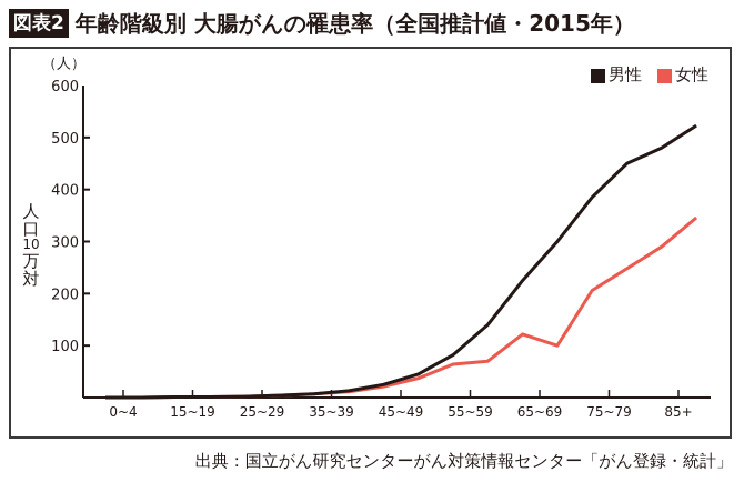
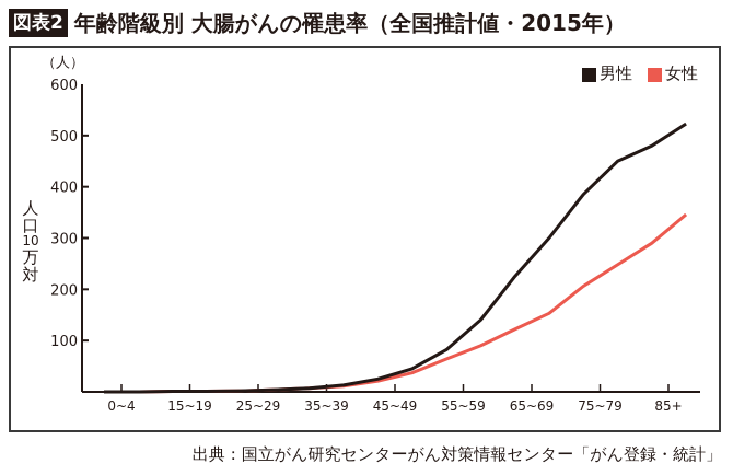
女性/55~59: 70 -> 90
女性/65~69: 100 -> 150
